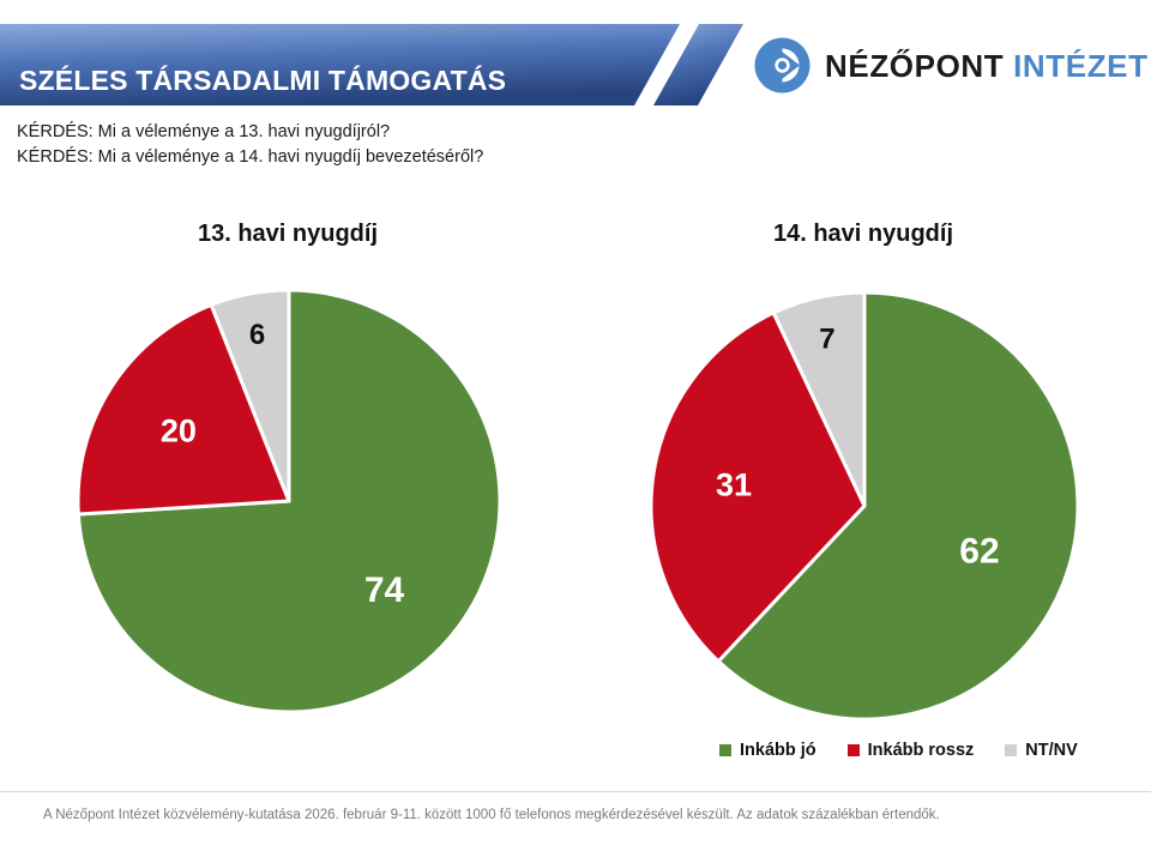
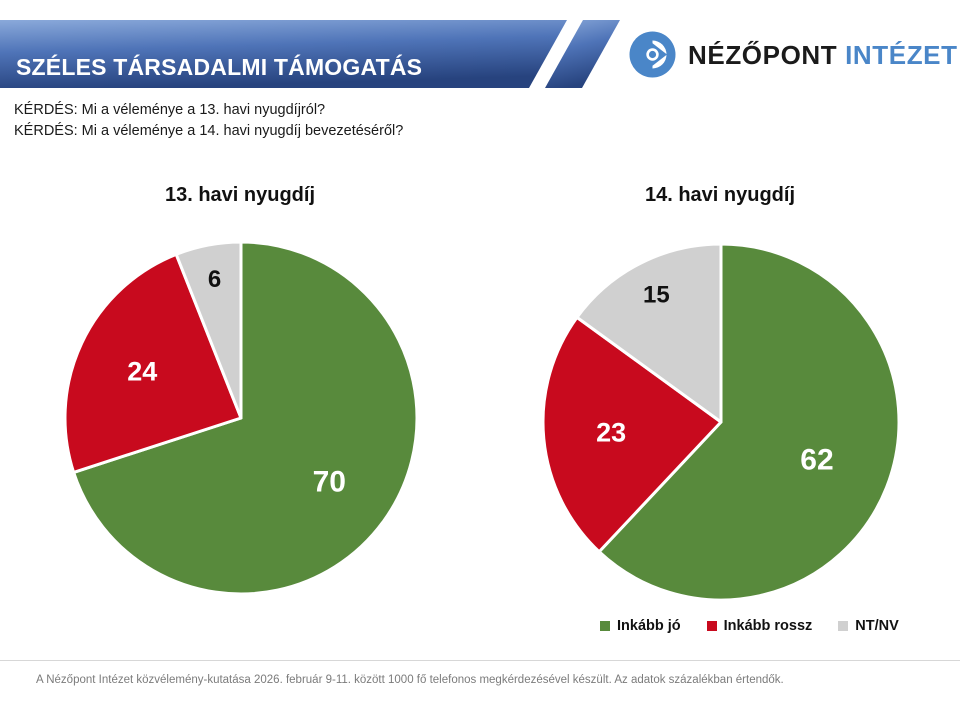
13. havi nyugdíj/Inkább jó: 74 -> 70
13. havi nyugdíj/Inkább rossz: 20 -> 24
14. havi nyugdíj/Inkább rossz: 31 -> 23
14. havi nyugdíj/NT/NV: 7 -> 15
